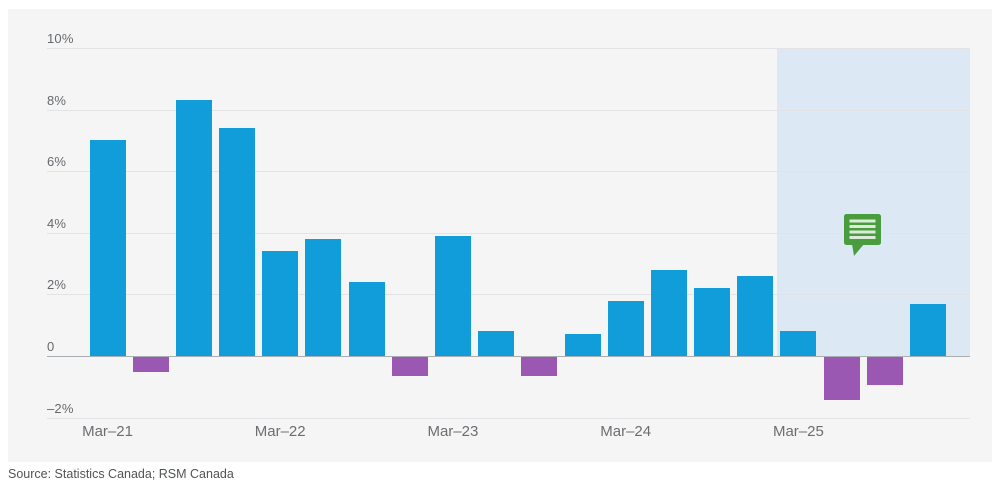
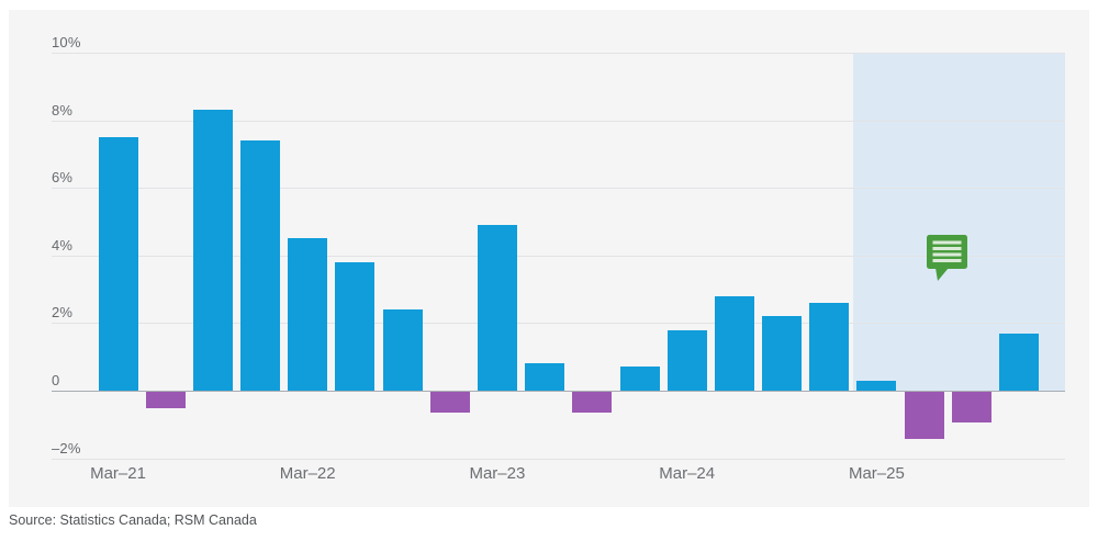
Mar–21: 7.0% -> 7.5%
Mar–22: 3.4% -> 4.5%
Mar–23: 3.9% -> 4.9%
Mar–25: 0.8% -> 0.3%
